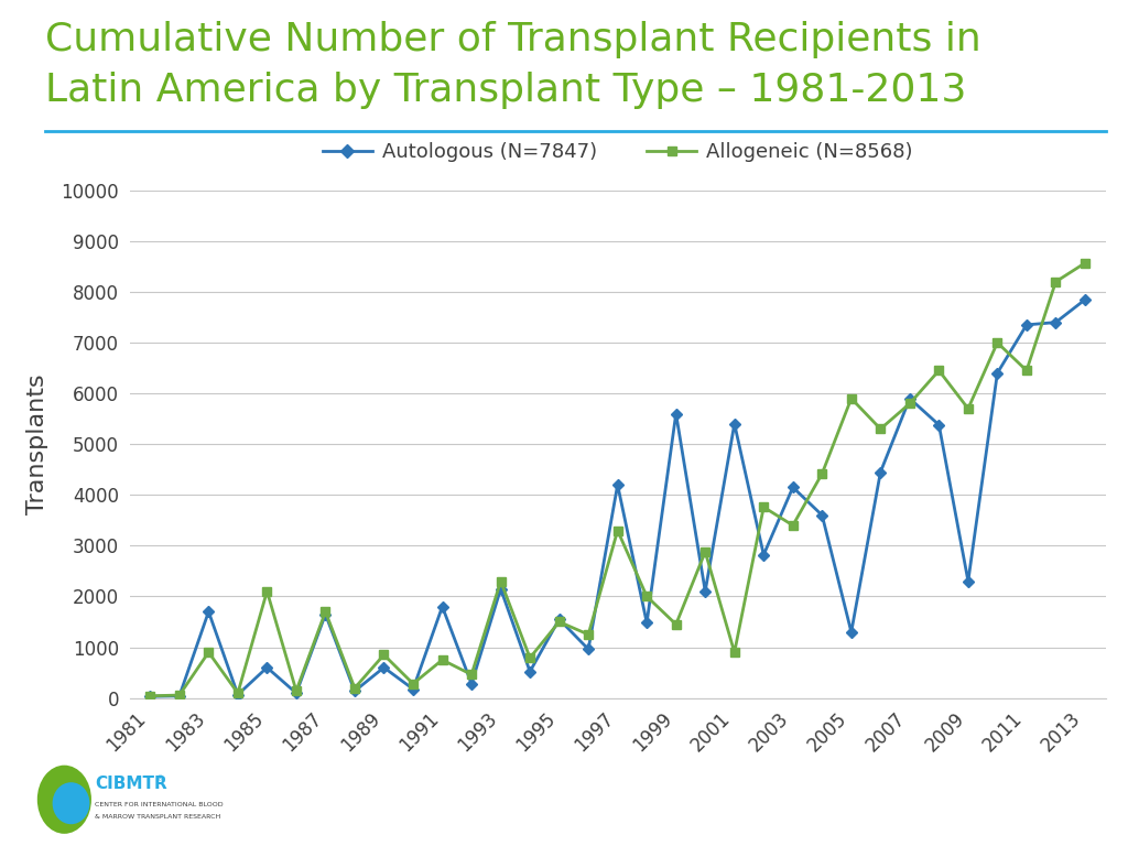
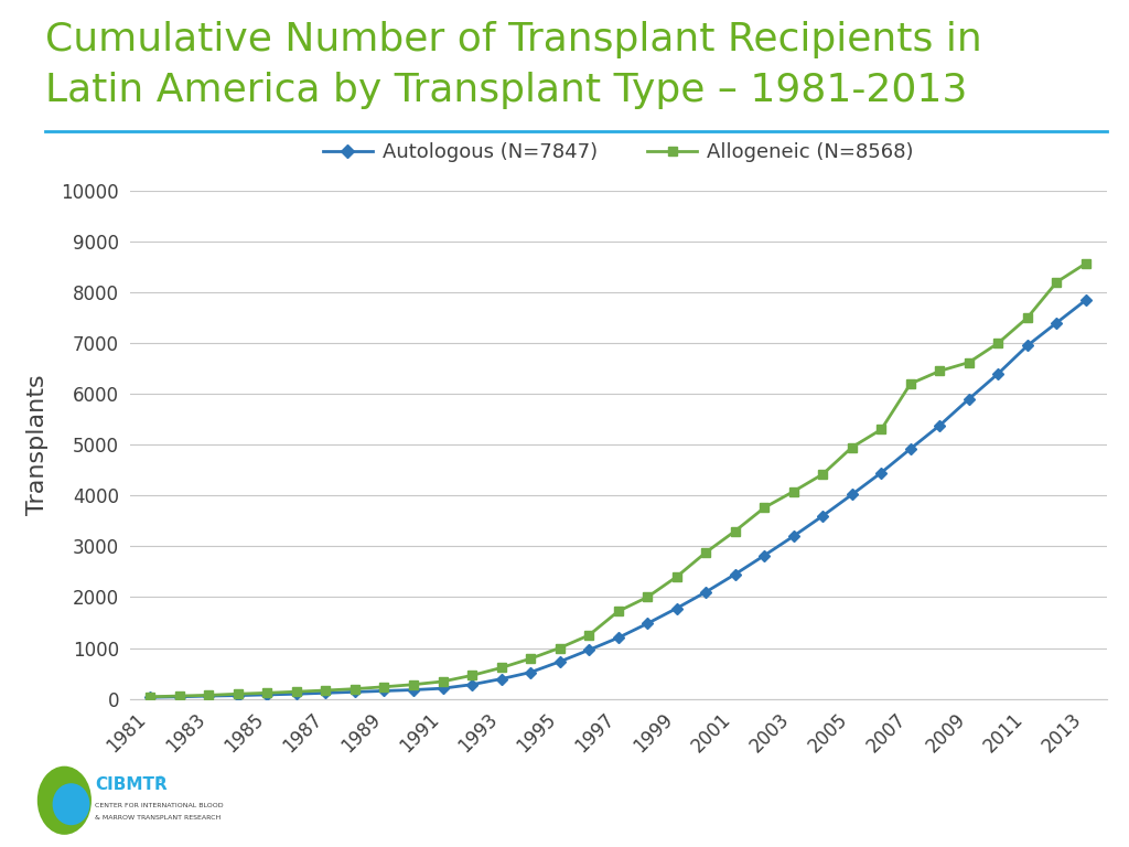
Autologous (N=7847)/1983: 1700 -> 60
Allogeneic (N=8568)/1983: 900 -> 70
Autologous (N=7847)/1985: 600 -> 80
Allogeneic (N=8568)/1985: 2100 -> 120
Autologous (N=7847)/1987: 1650 -> 120
Allogeneic (N=8568)/1987: 1700 -> 160
Autologous (N=7847)/1989: 600 -> 160
Allogeneic (N=8568)/1989: 850 -> 240
Autologous (N=7847)/1991: 1800 -> 200
Allogeneic (N=8568)/1991: 750 -> 340
Autologous (N=7847)/1993: 2150 -> 390
Allogeneic (N=8568)/1993: 2300 -> 610
Autologous (N=7847)/1995: 1550 -> 730
Allogeneic (N=8568)/1995: 1500 -> 1000
Autologous (N=7847)/1997: 4200 -> 1200
Allogeneic (N=8568)/1997: 3300 -> 1720
Autologous (N=7847)/1999: 5600 -> 1780
Allogeneic (N=8568)/1999: 1450 -> 2400
Autologous (N=7847)/2001: 5400 -> 2450
Allogeneic (N=8568)/2001: 900 -> 3300
Autologous (N=7847)/2003: 4150 -> 3200
Allogeneic (N=8568)/2003: 3400 -> 4080
Autologous (N=7847)/2005: 1300 -> 4020
Allogeneic (N=8568)/2005: 5900 -> 4950
Autologous (N=7847)/2007: 5900 -> 4920
Allogeneic (N=8568)/2007: 5800 -> 6200
Autologous (N=7847)/2009: 2300 -> 5900
Allogeneic (N=8568)/2009: 5700 -> 6620
Autologous (N=7847)/2011: 7350 -> 6950
Allogeneic (N=8568)/2011: 6450 -> 7500
